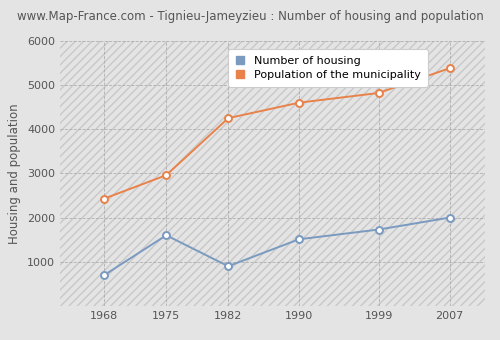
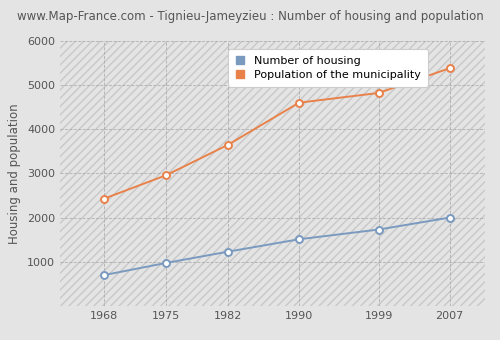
Number of housing/1975: 1600 -> 980
Number of housing/1982: 900 -> 1230
Population of the municipality/1982: 4250 -> 3650
